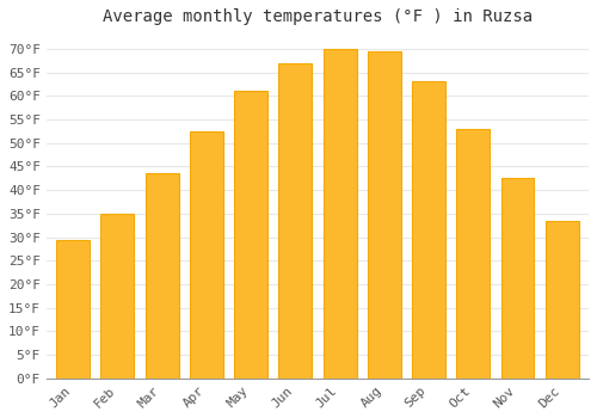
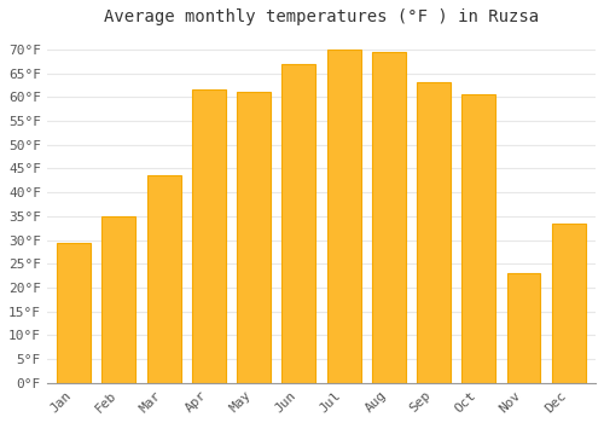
Apr: 52.5°F -> 61.5°F
Oct: 53.0°F -> 60.5°F
Nov: 42.5°F -> 23.0°F
